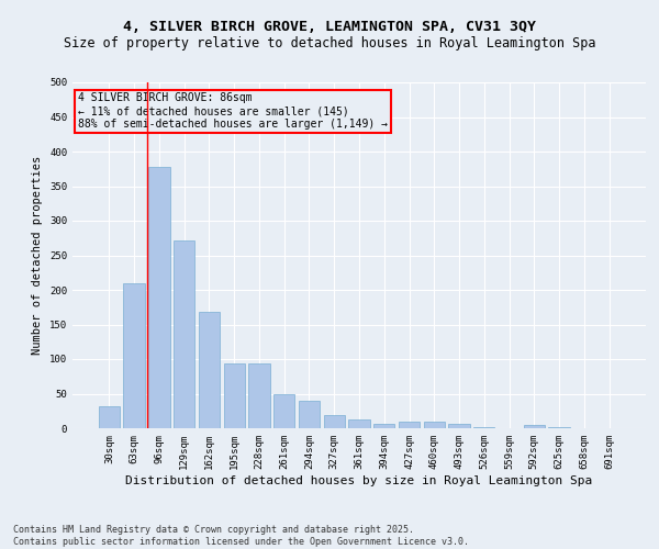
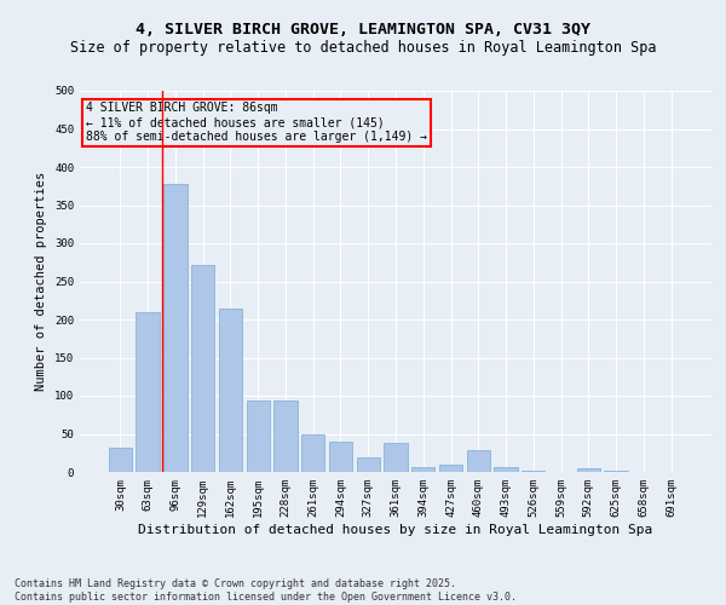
162sqm: 168 -> 214
361sqm: 12 -> 38
460sqm: 10 -> 28
